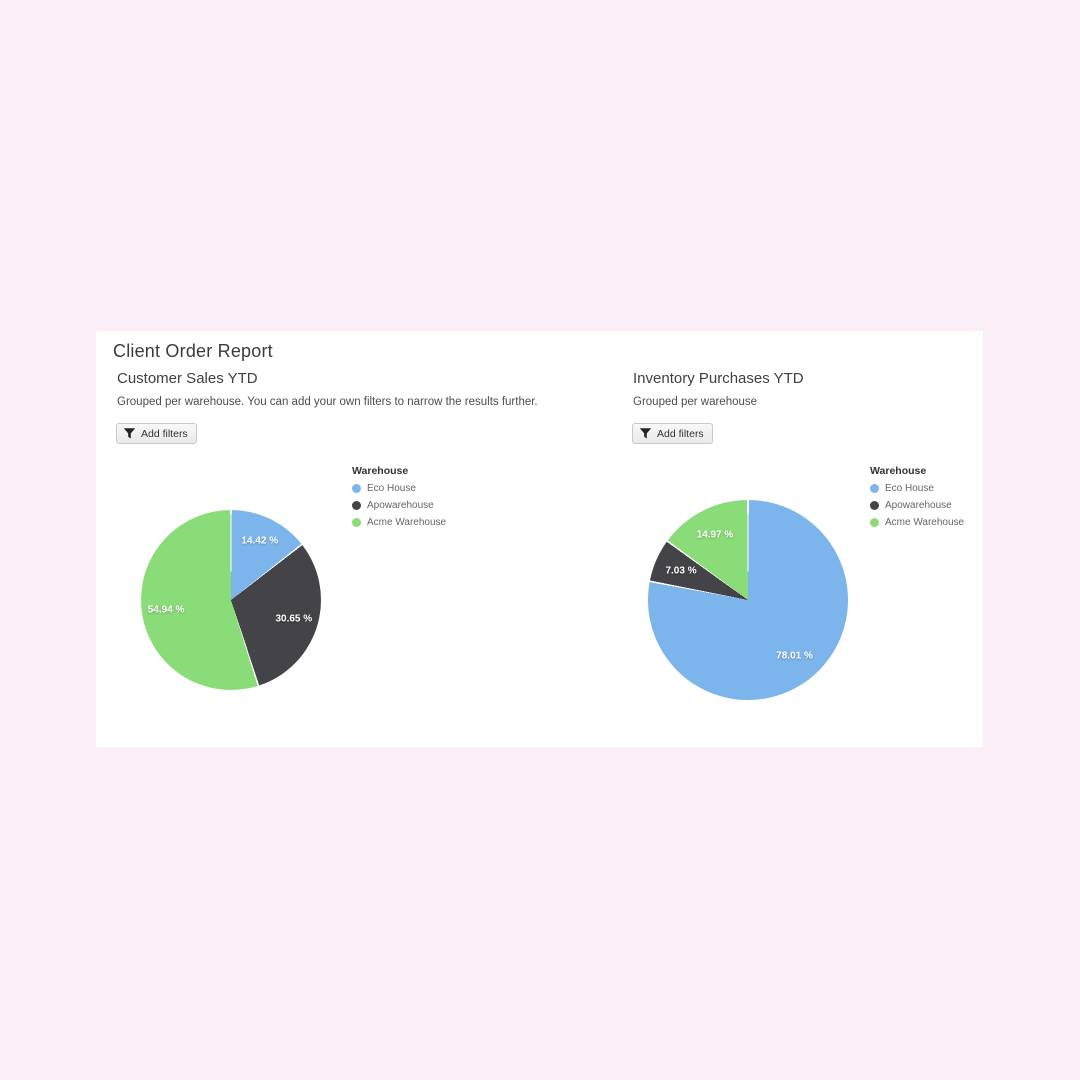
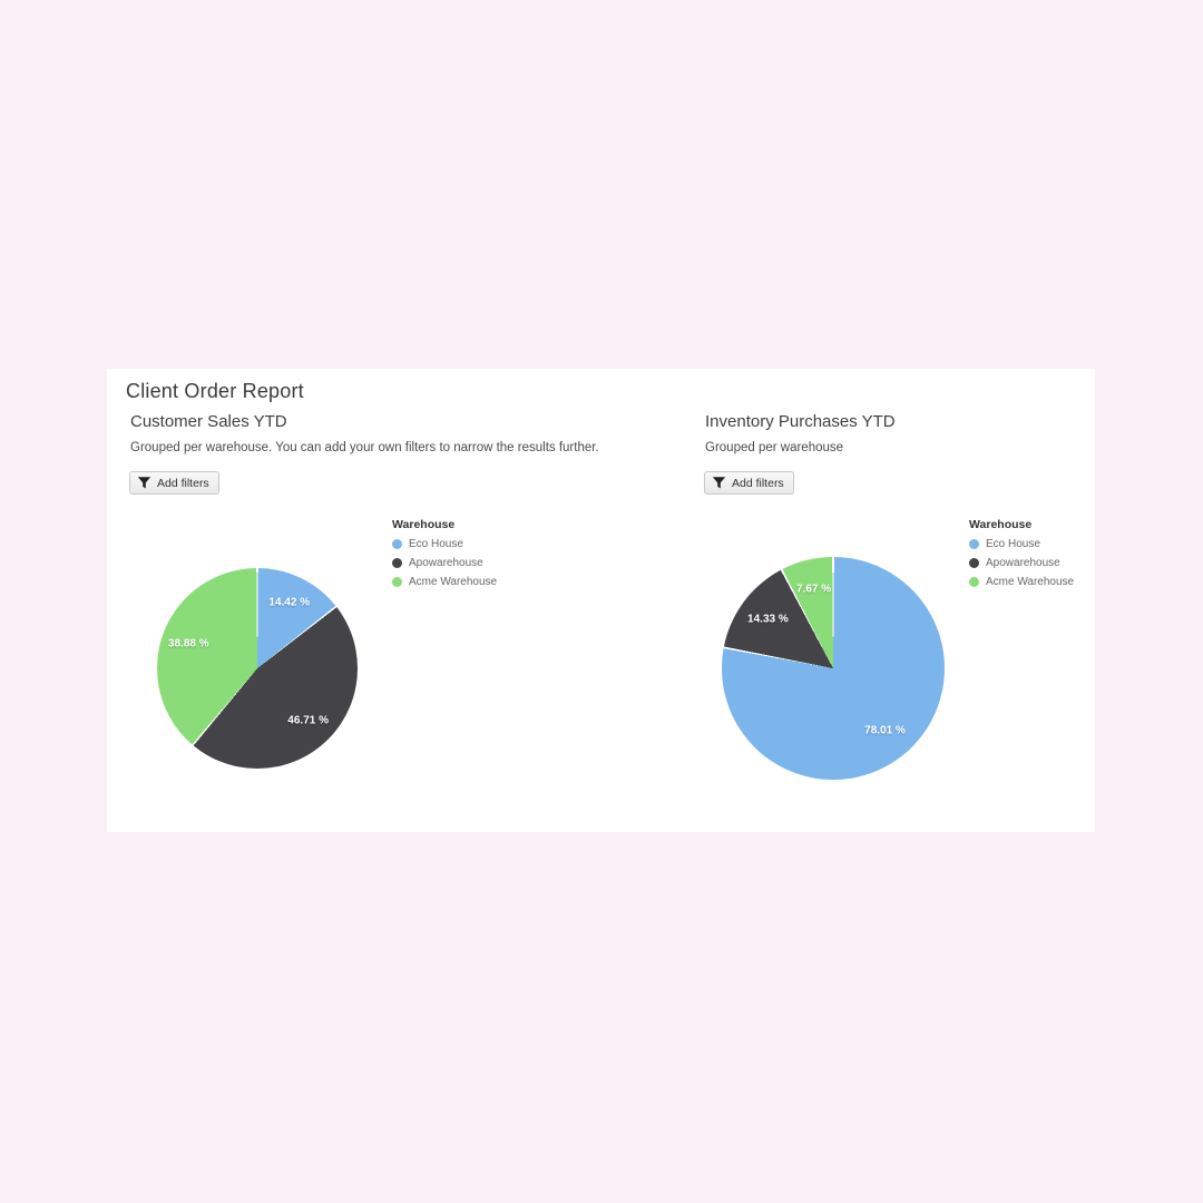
Customer Sales YTD/Apowarehouse: 30.65 -> 46.71
Customer Sales YTD/Acme Warehouse: 54.94 -> 38.88
Inventory Purchases YTD/Apowarehouse: 7.03 -> 14.33
Inventory Purchases YTD/Acme Warehouse: 14.97 -> 7.67
